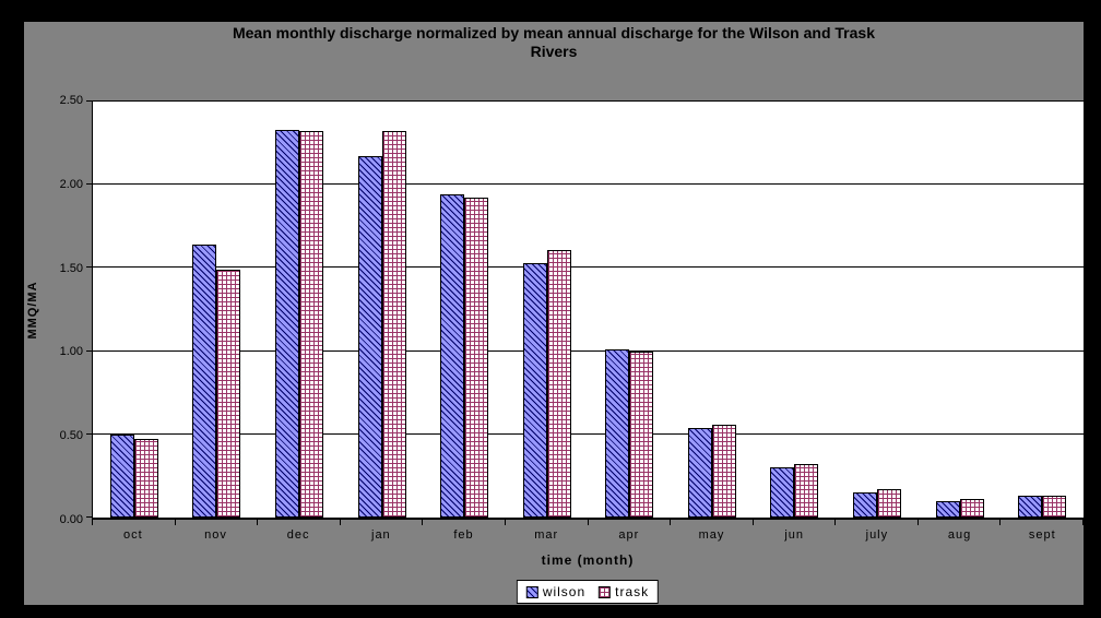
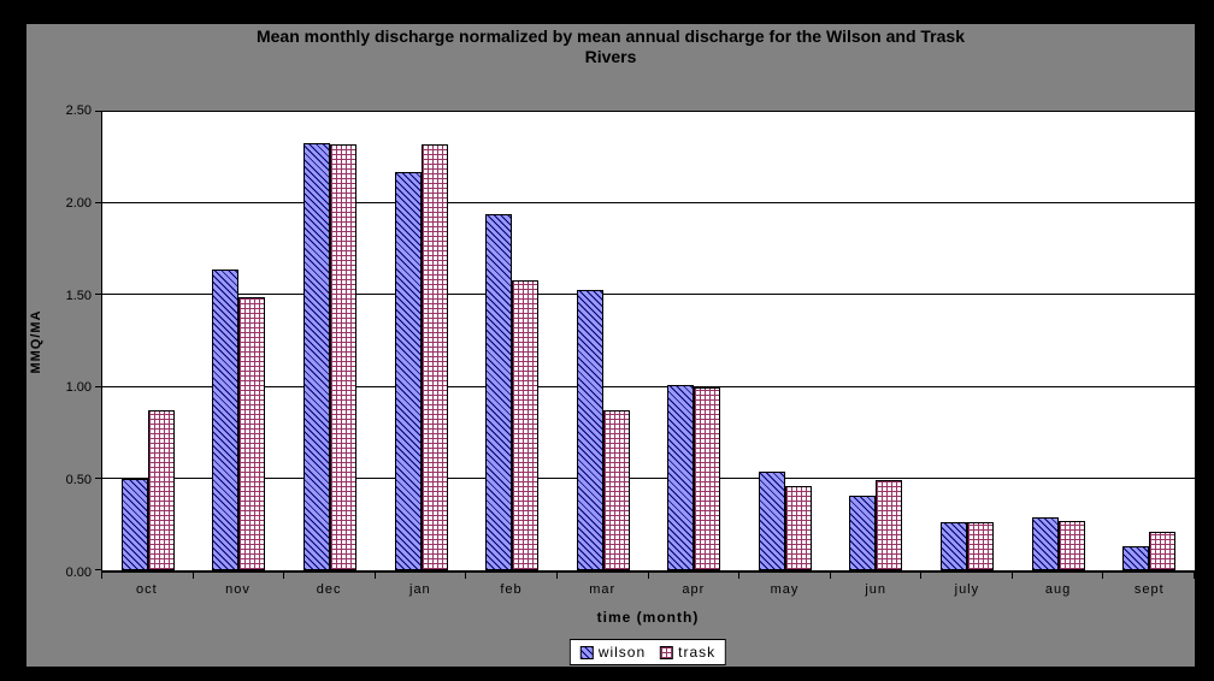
trask/oct: 0.47 -> 0.87
trask/feb: 1.92 -> 1.58
trask/mar: 1.61 -> 0.87
trask/may: 0.56 -> 0.46
wilson/jun: 0.30 -> 0.41
trask/jun: 0.32 -> 0.49
wilson/july: 0.15 -> 0.26
trask/july: 0.17 -> 0.26
wilson/aug: 0.10 -> 0.29
trask/aug: 0.11 -> 0.27
trask/sept: 0.13 -> 0.21
